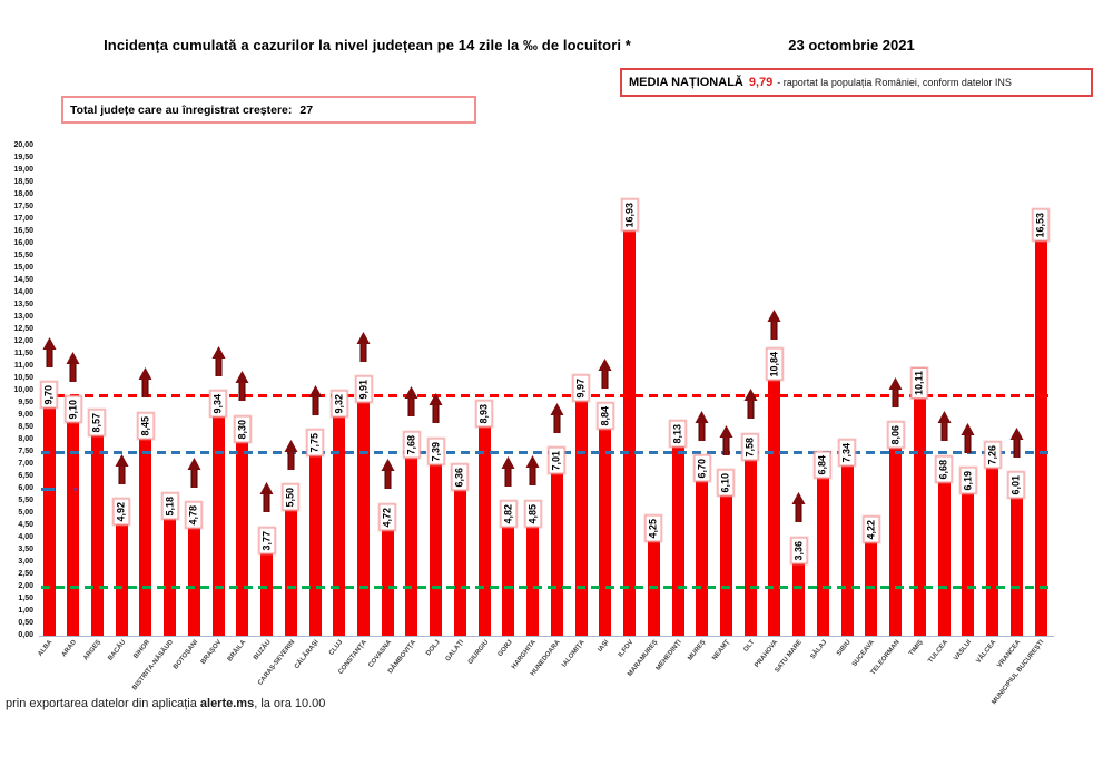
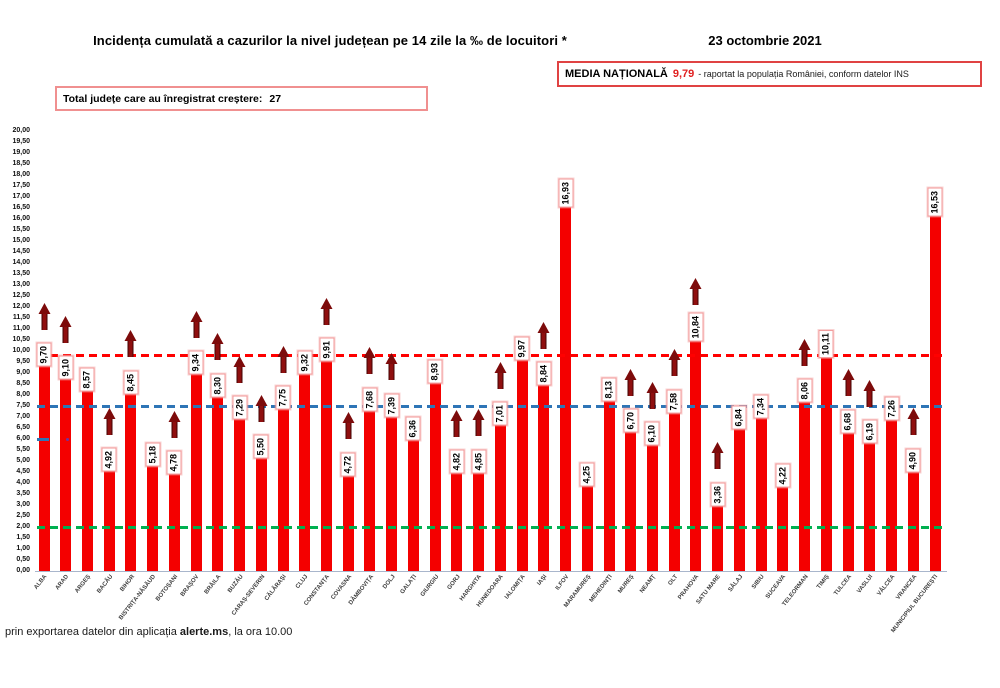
BUZĂU: 3,77 -> 7,29
VRANCEA: 6,01 -> 4,90
